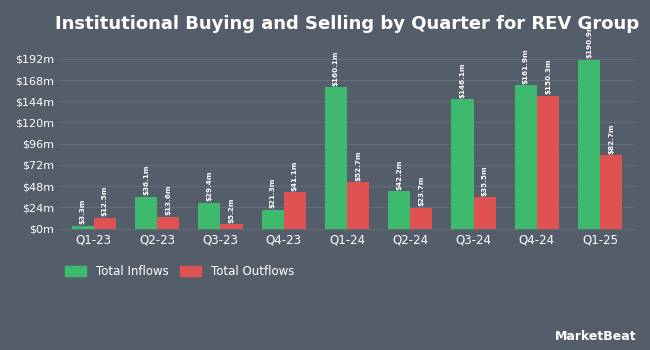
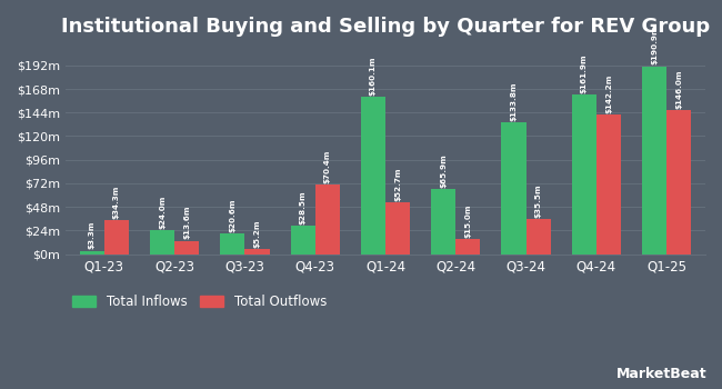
Total Outflows/Q1-23: $12.5m -> $34.3m
Total Inflows/Q2-23: $36.1m -> $24.0m
Total Inflows/Q3-23: $29.4m -> $20.6m
Total Inflows/Q4-23: $21.3m -> $28.5m
Total Outflows/Q4-23: $41.1m -> $70.4m
Total Inflows/Q2-24: $42.2m -> $65.9m
Total Outflows/Q2-24: $23.7m -> $15.0m
Total Inflows/Q3-24: $146.1m -> $133.8m
Total Outflows/Q4-24: $150.3m -> $142.2m
Total Outflows/Q1-25: $82.7m -> $146.0m
